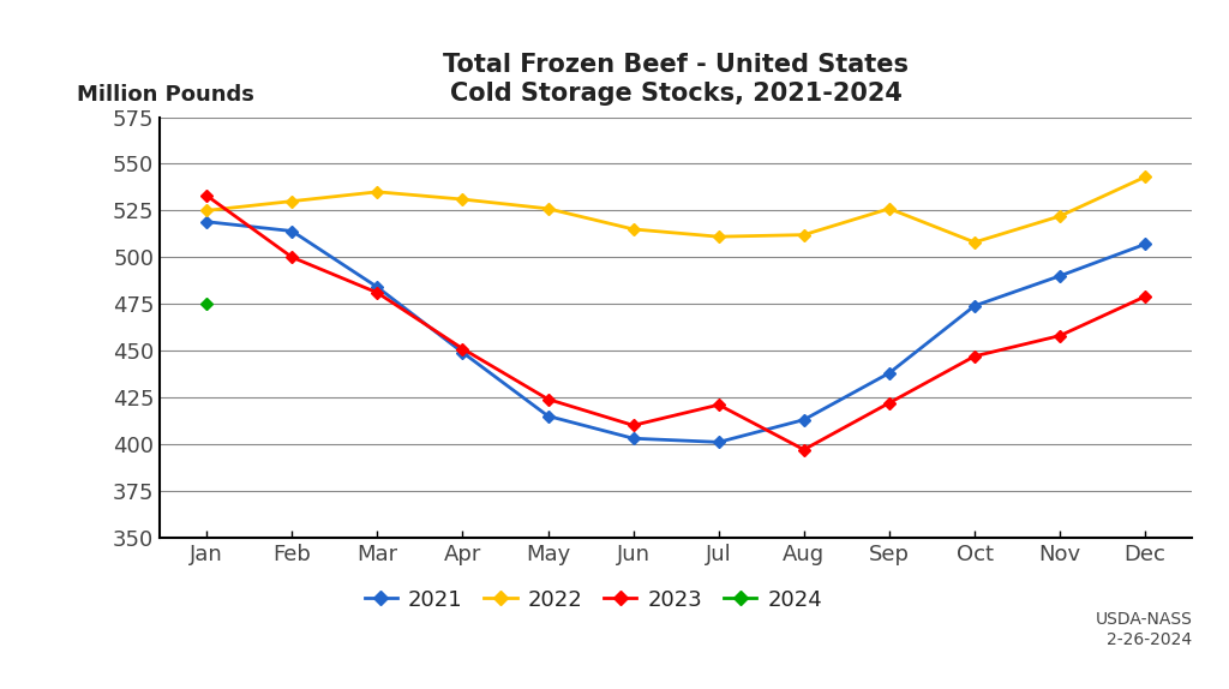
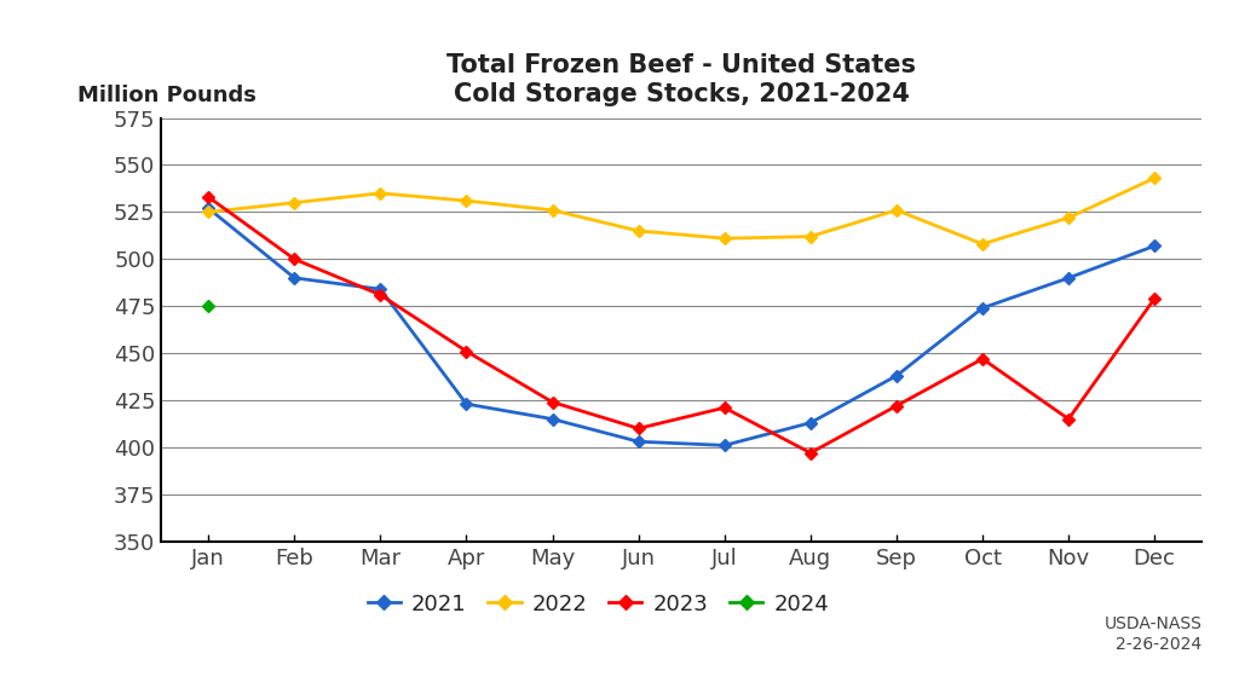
2021/Jan: 519 -> 527
2021/Feb: 514 -> 490
2021/Apr: 449 -> 423
2023/Nov: 458 -> 415
